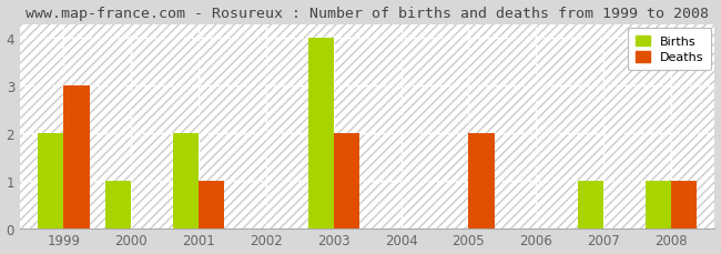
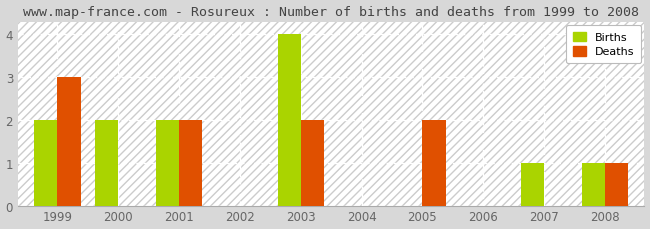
Births/2000: 1 -> 2
Deaths/2001: 1 -> 2
